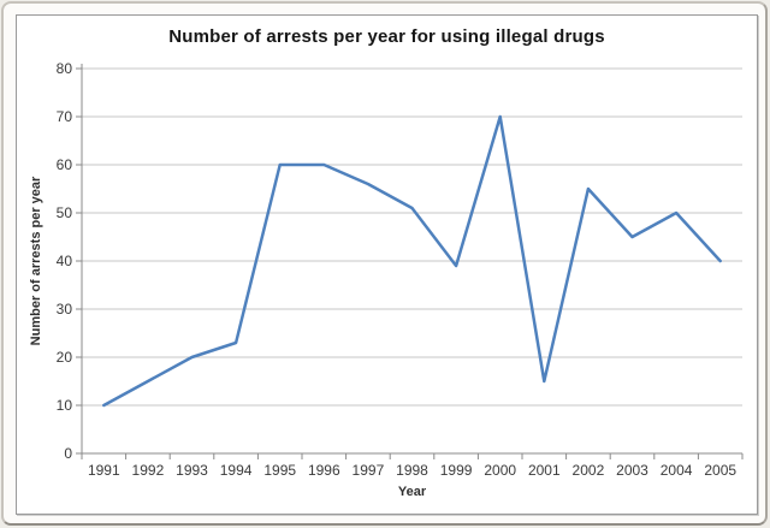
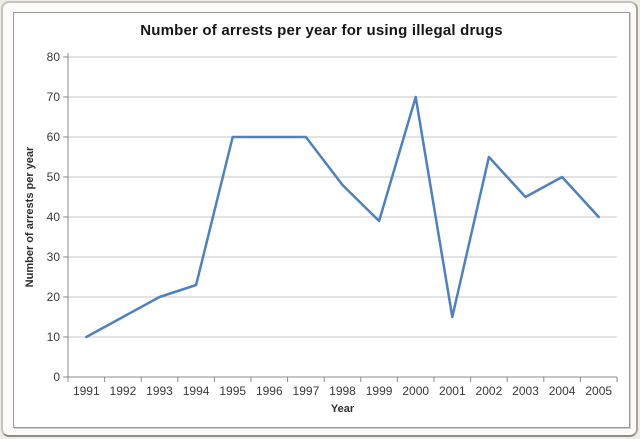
1997: 56 -> 60
1998: 51 -> 48
